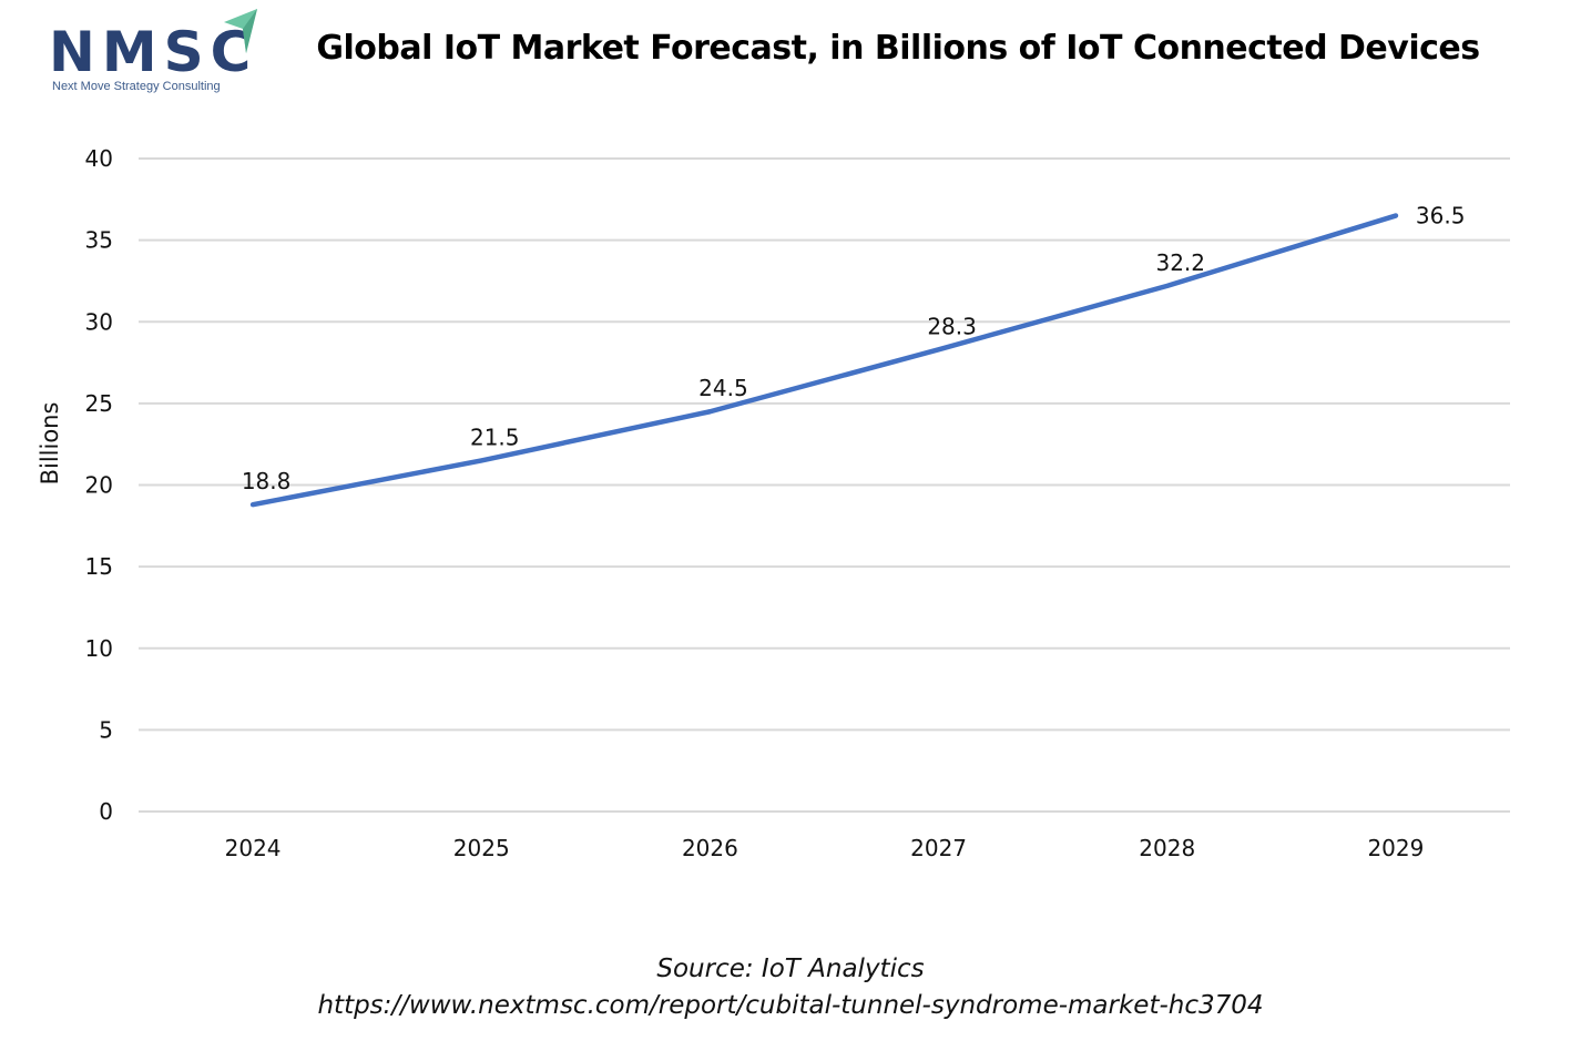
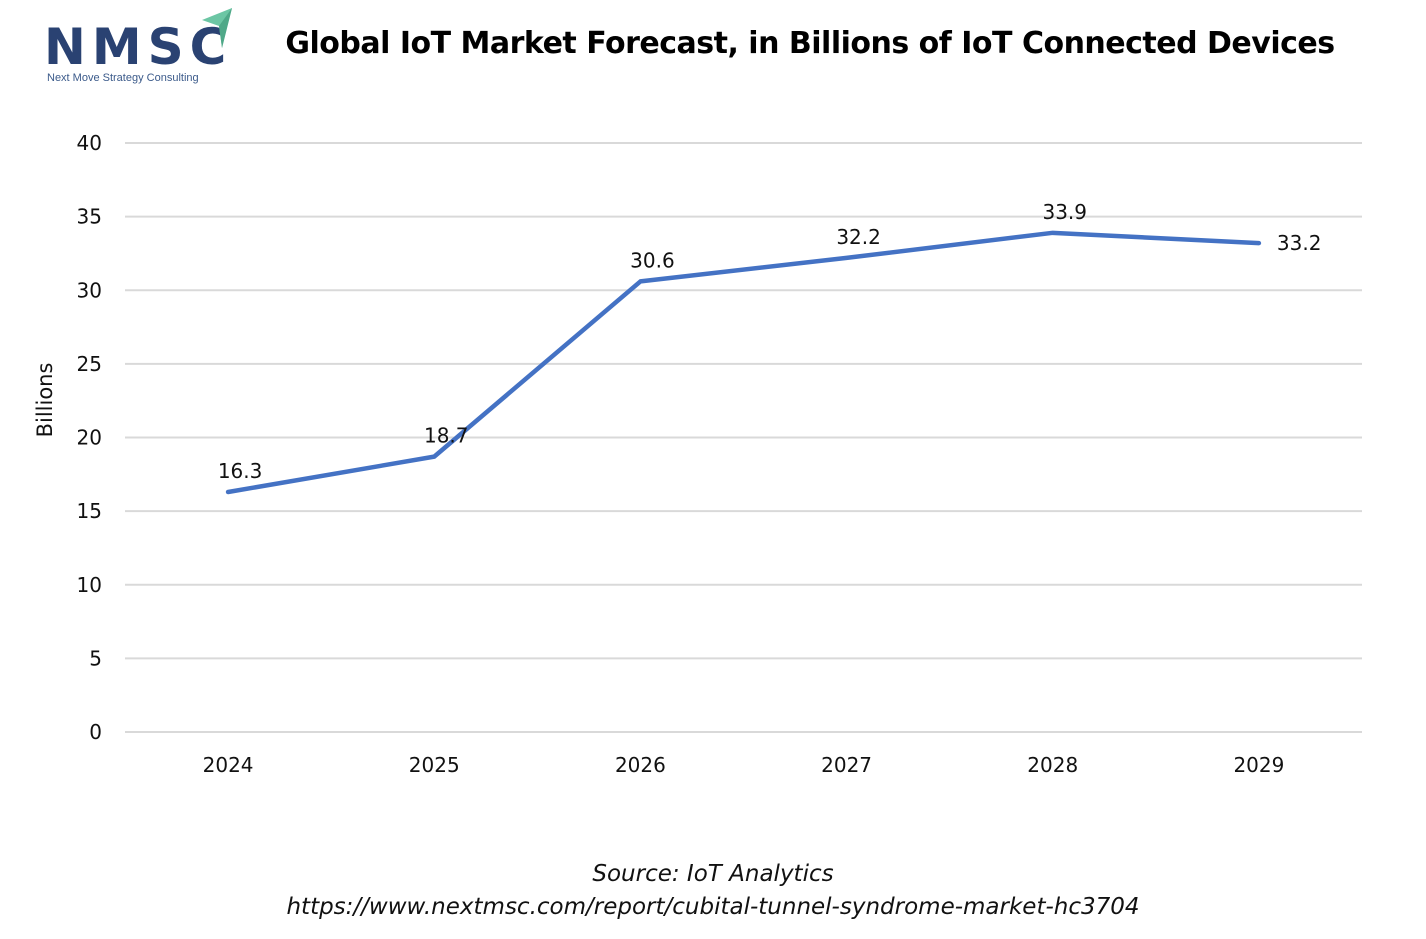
2024: 18.8 -> 16.3
2025: 21.5 -> 18.7
2026: 24.5 -> 30.6
2027: 28.3 -> 32.2
2028: 32.2 -> 33.9
2029: 36.5 -> 33.2
